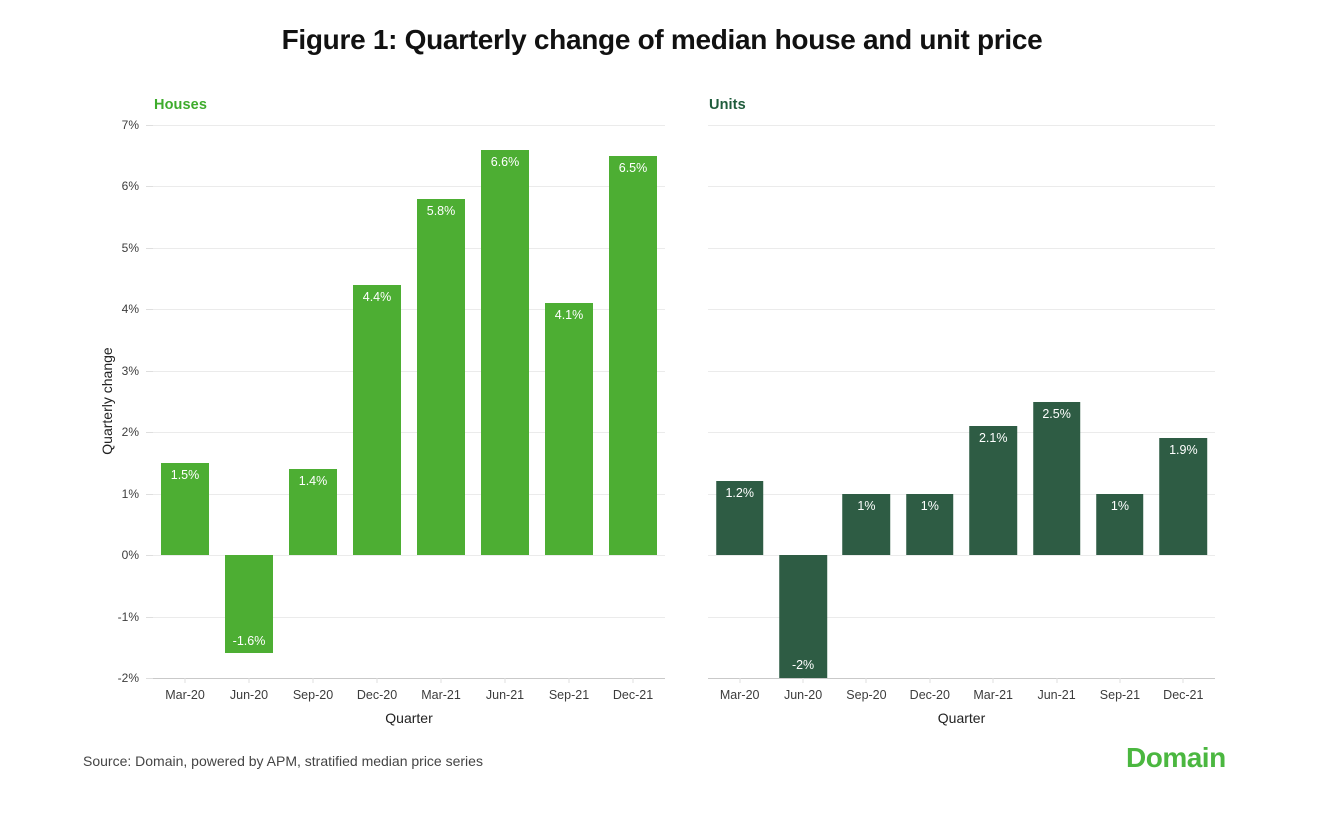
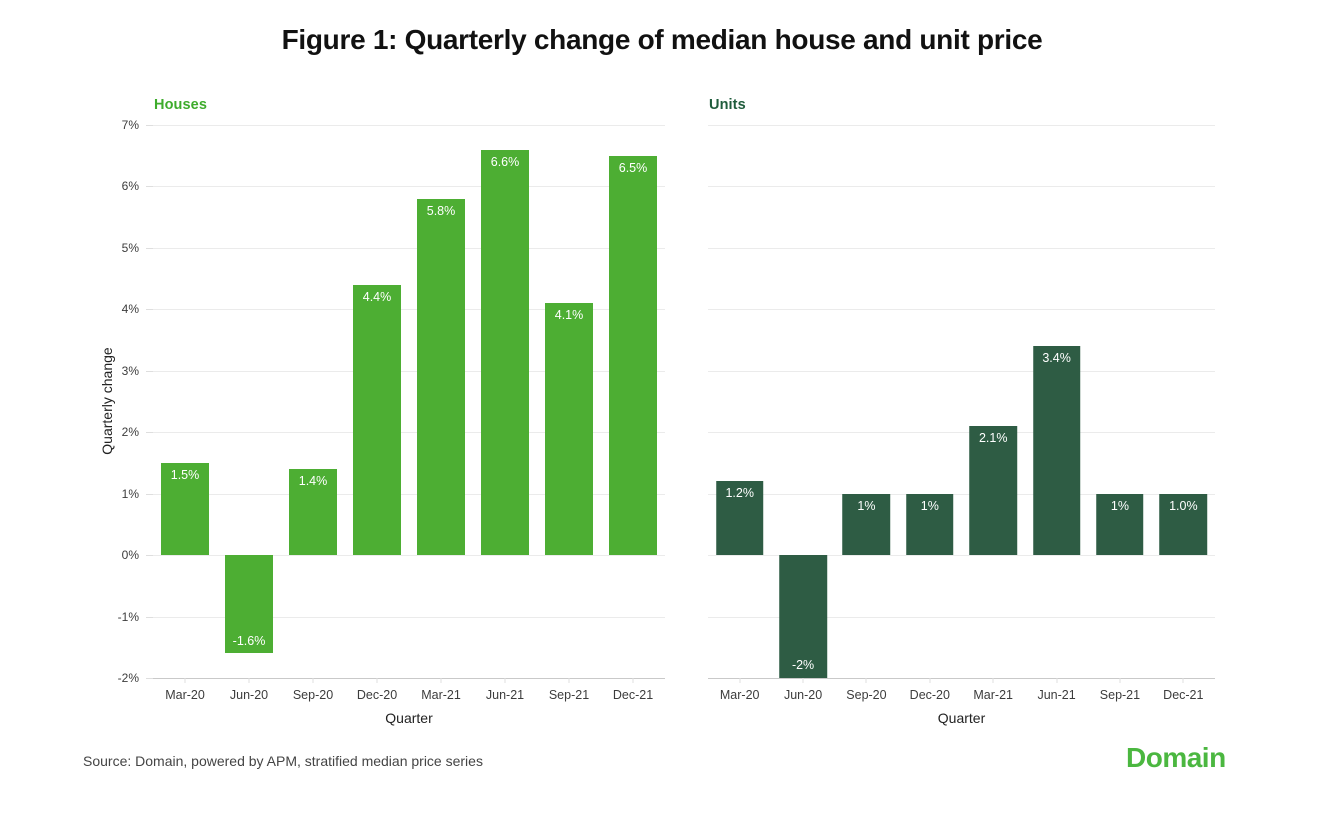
Units/Jun-21: 2.5% -> 3.4%
Units/Dec-21: 1.9% -> 1.0%
